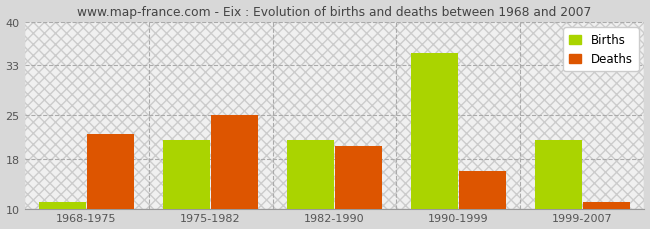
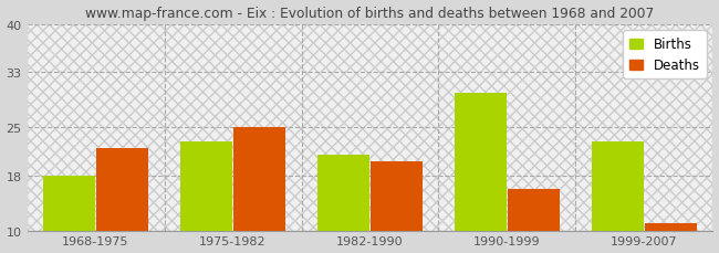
Births/1968-1975: 11 -> 18
Births/1975-1982: 21 -> 23
Births/1990-1999: 35 -> 30
Births/1999-2007: 21 -> 23
